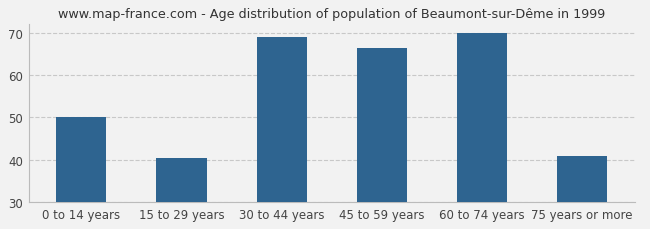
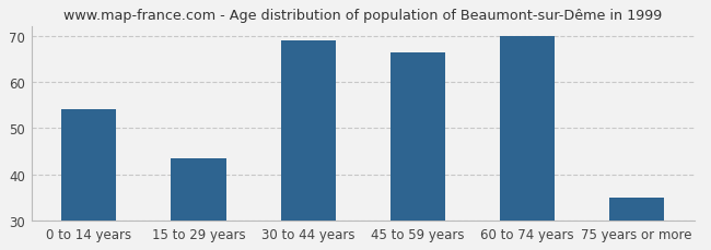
0 to 14 years: 50.0 -> 54.0
15 to 29 years: 40.5 -> 43.5
75 years or more: 41.0 -> 35.0
